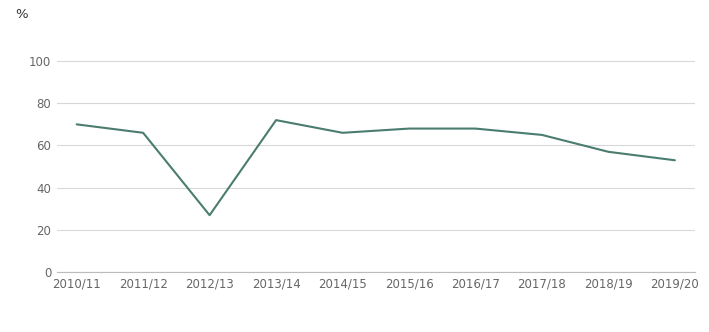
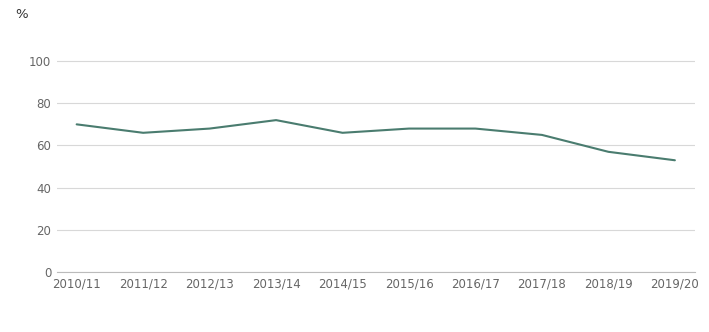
2012/13: 27 -> 68
